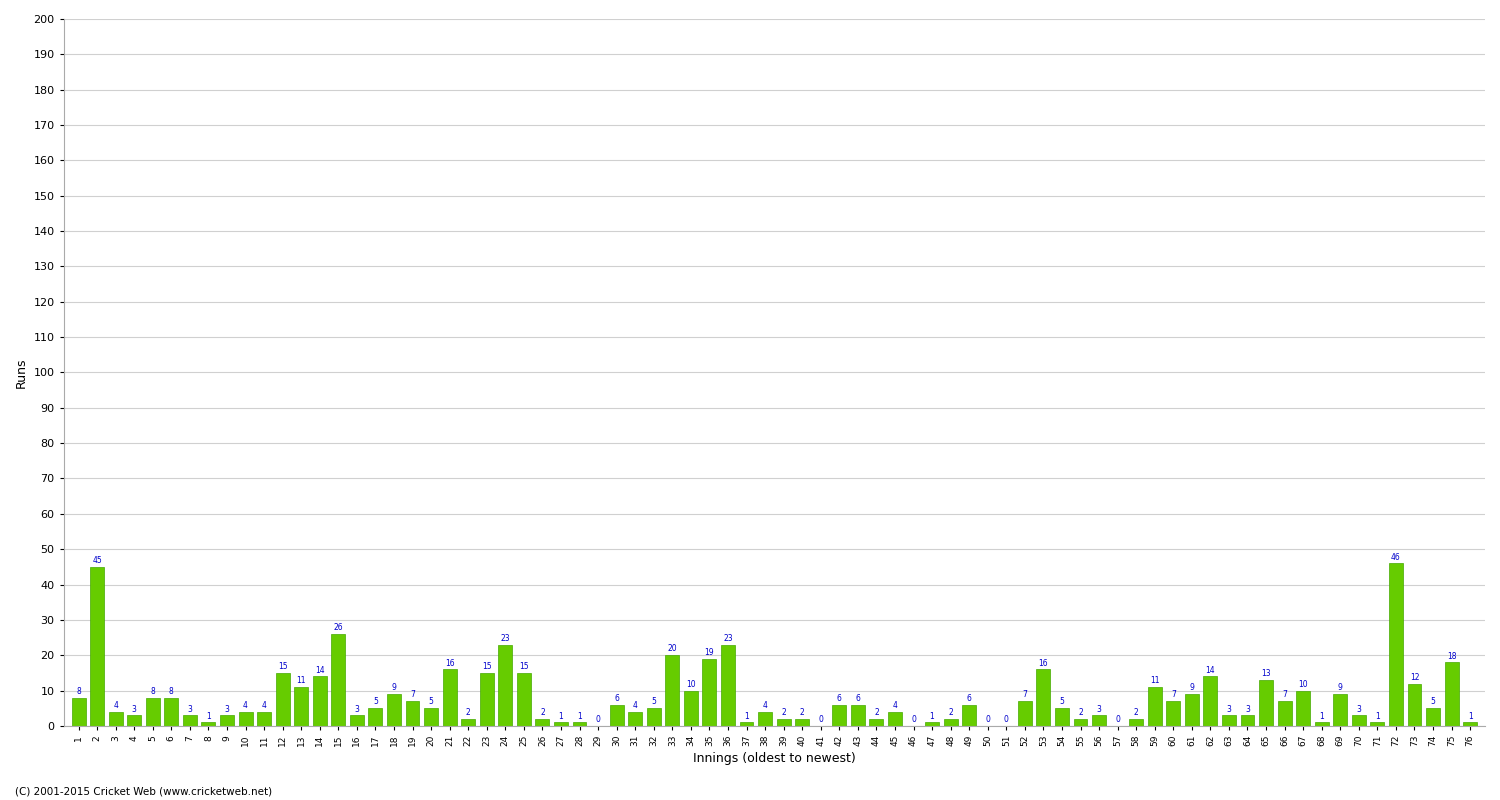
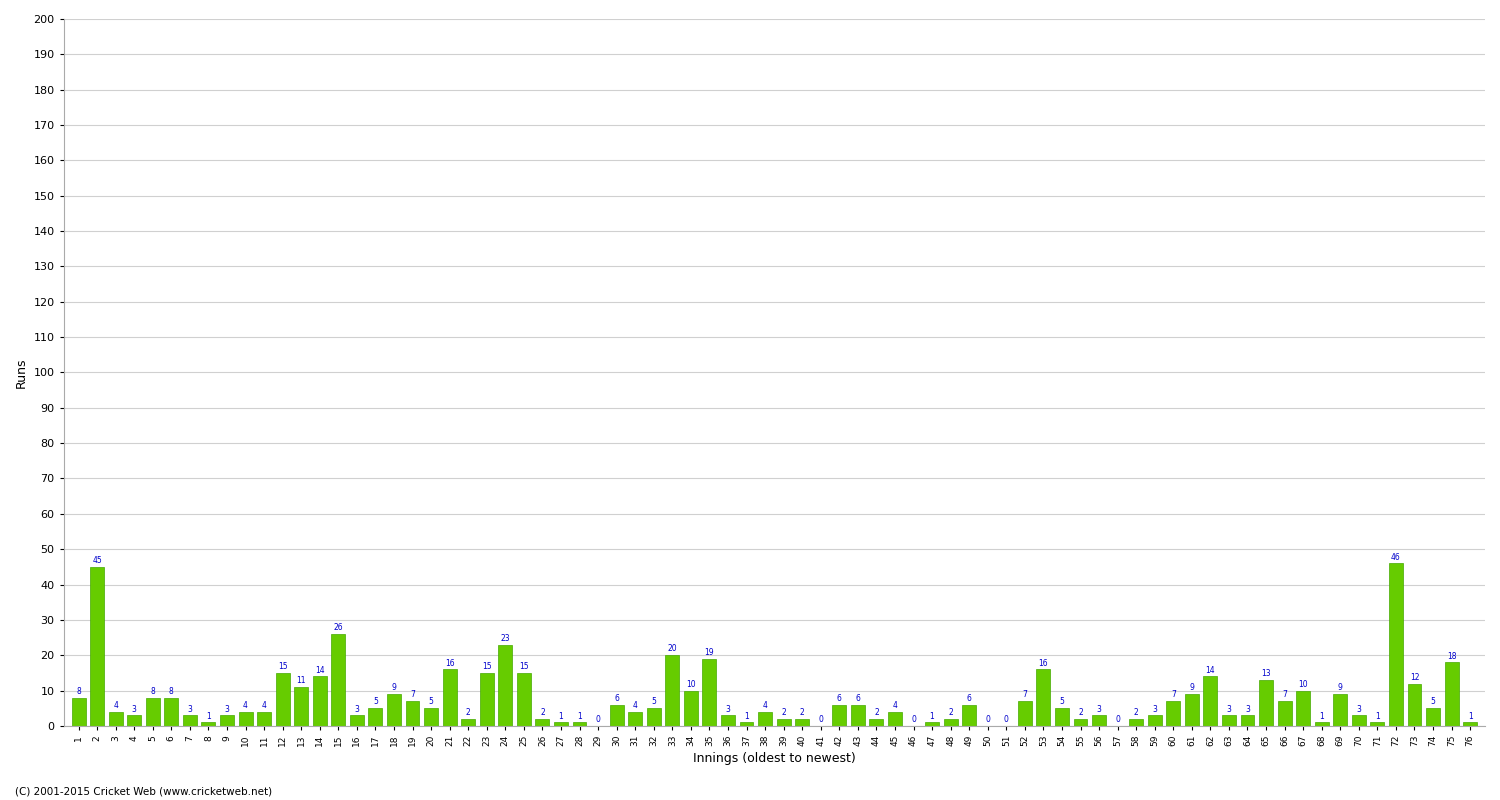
36: 23 -> 3
59: 11 -> 3
